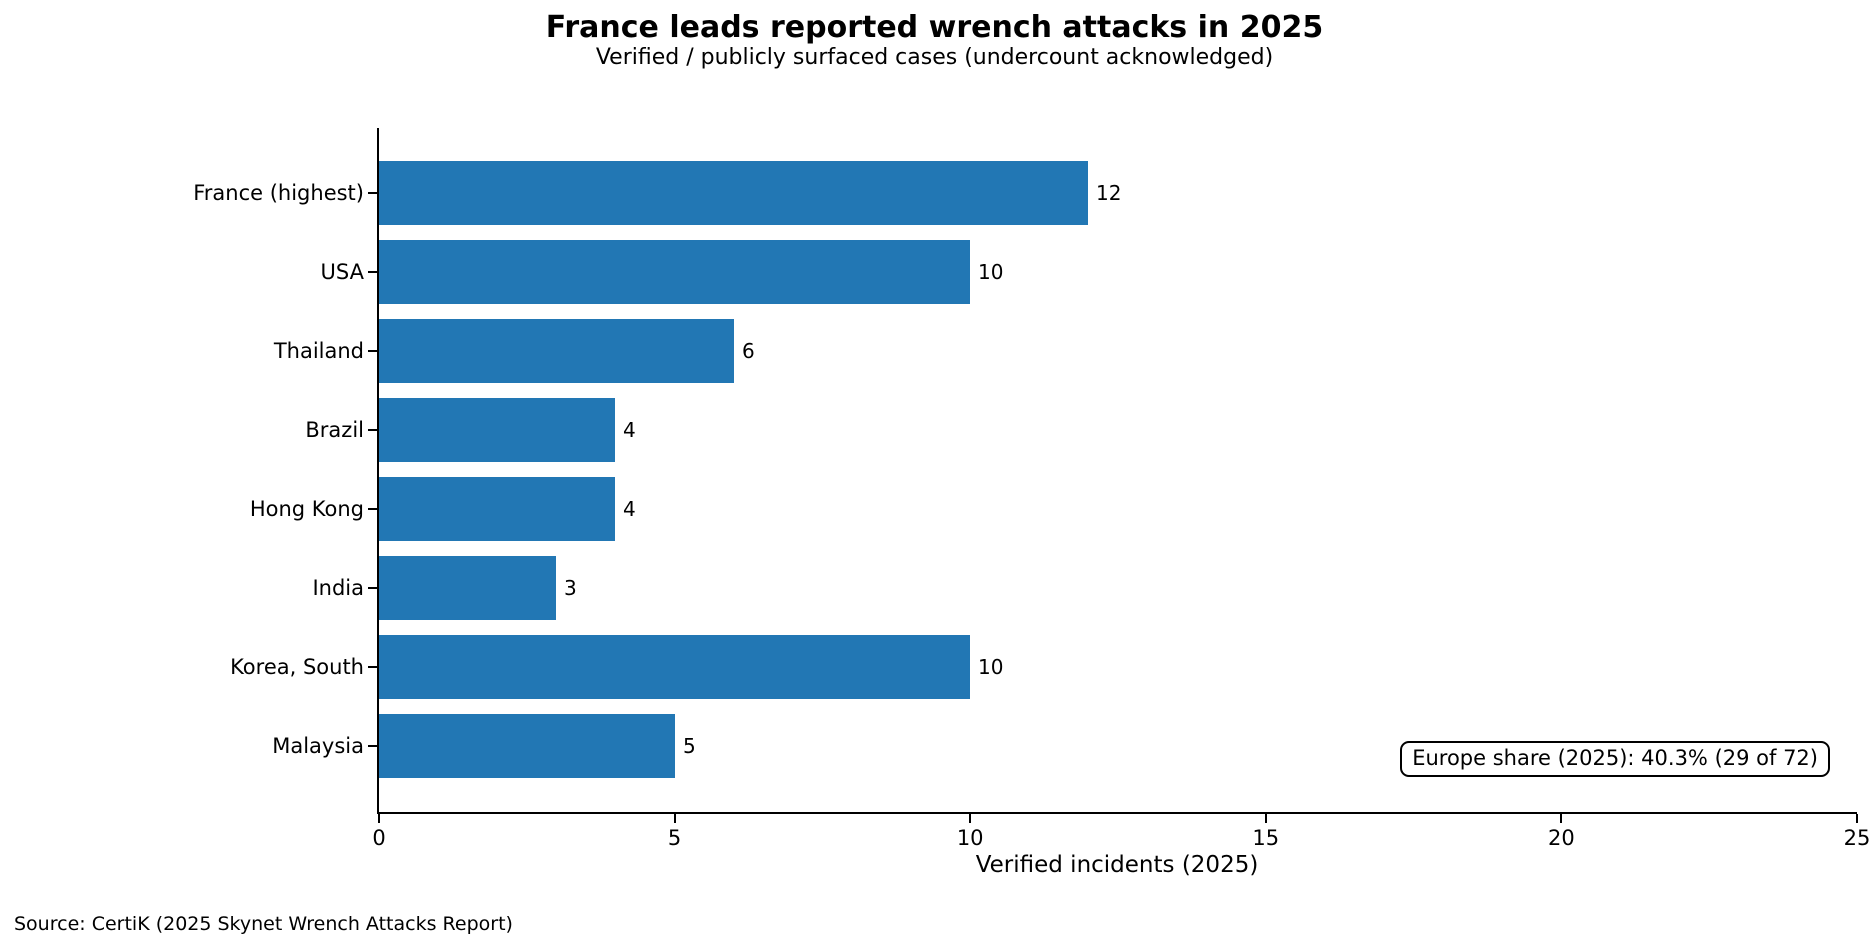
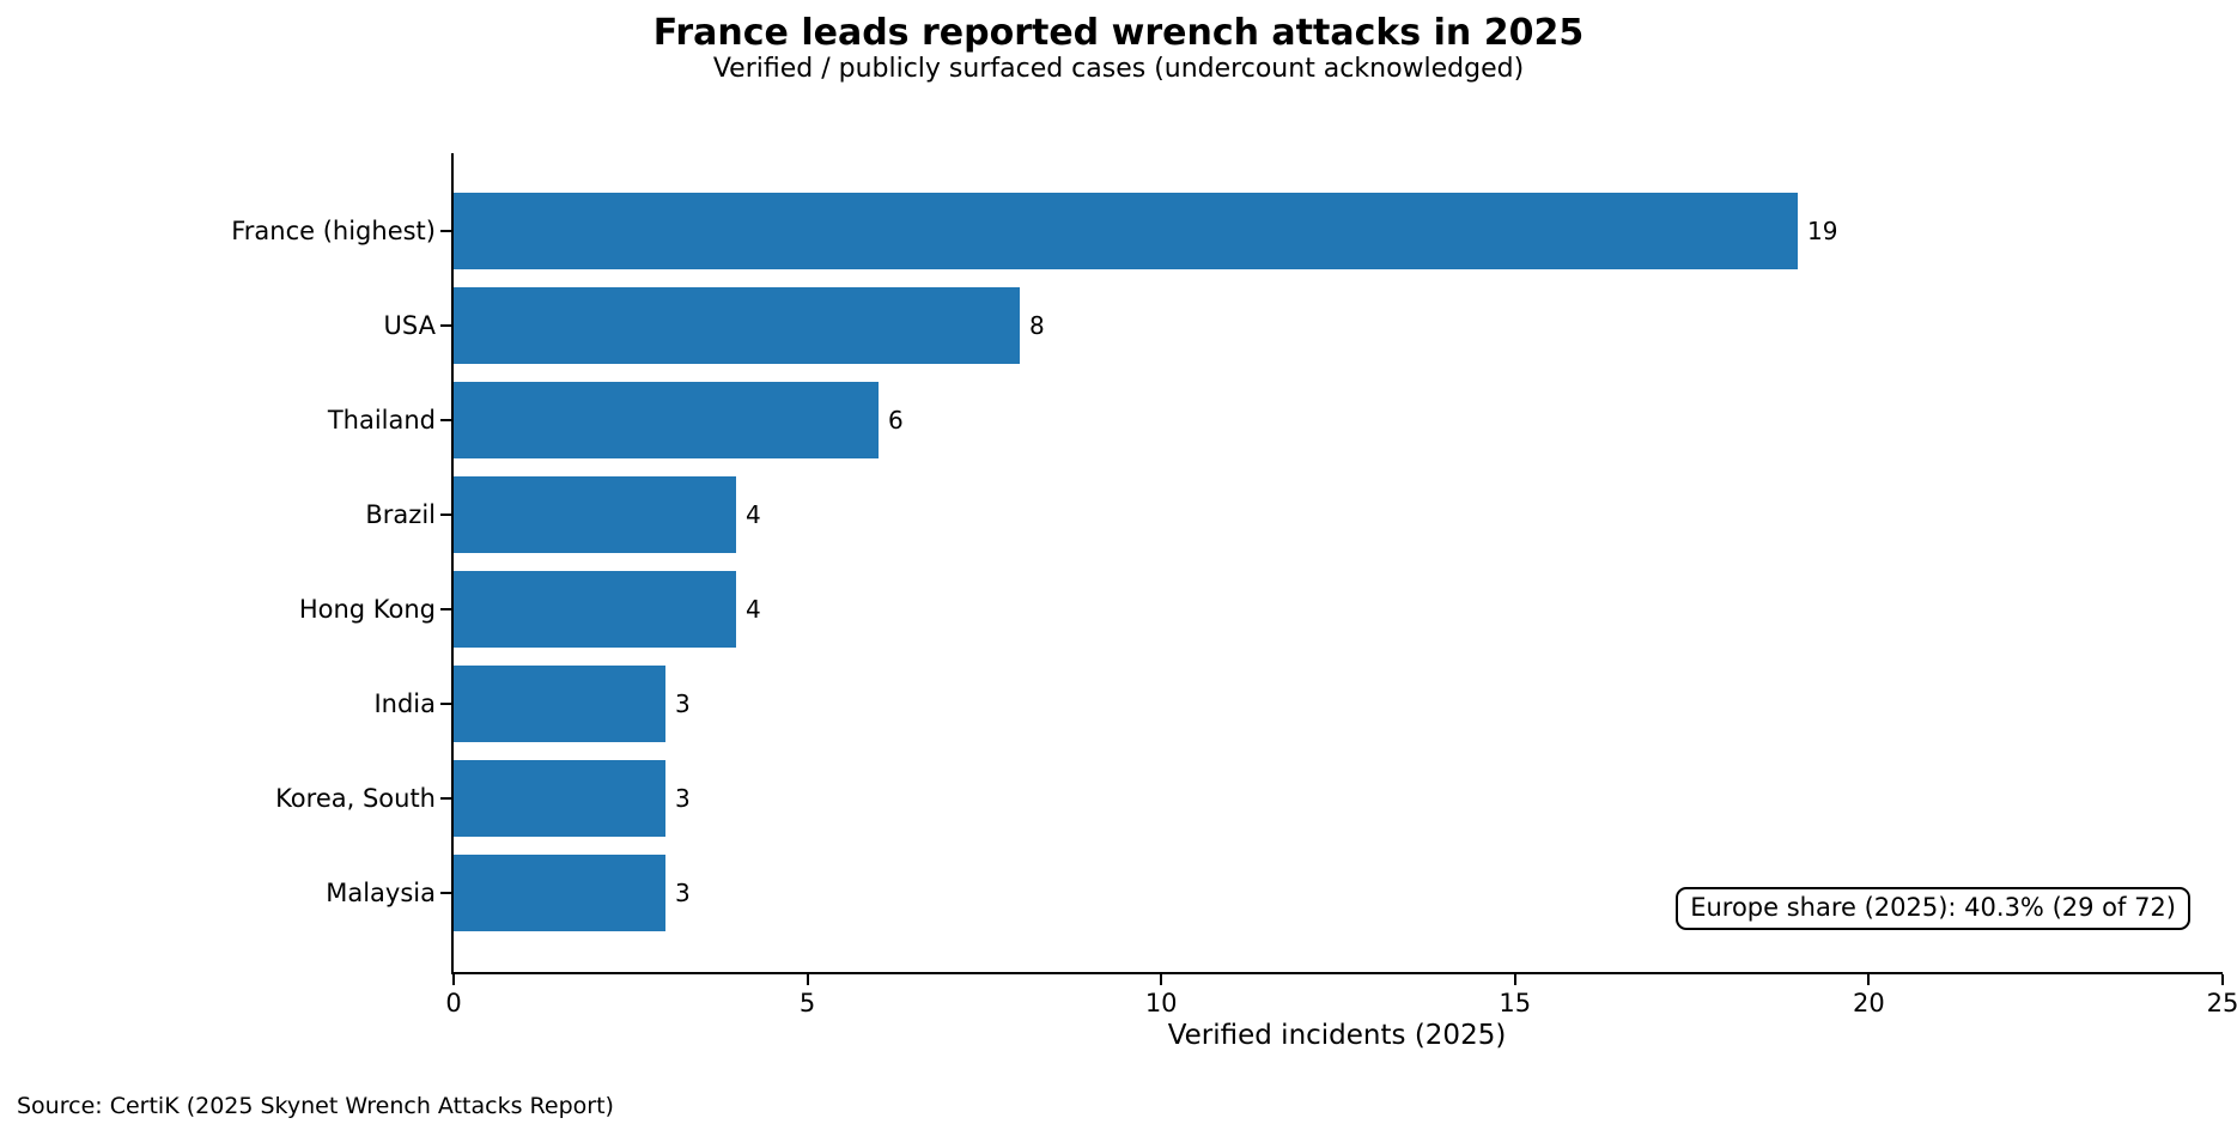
France (highest): 12 -> 19
USA: 10 -> 8
Korea, South: 10 -> 3
Malaysia: 5 -> 3
